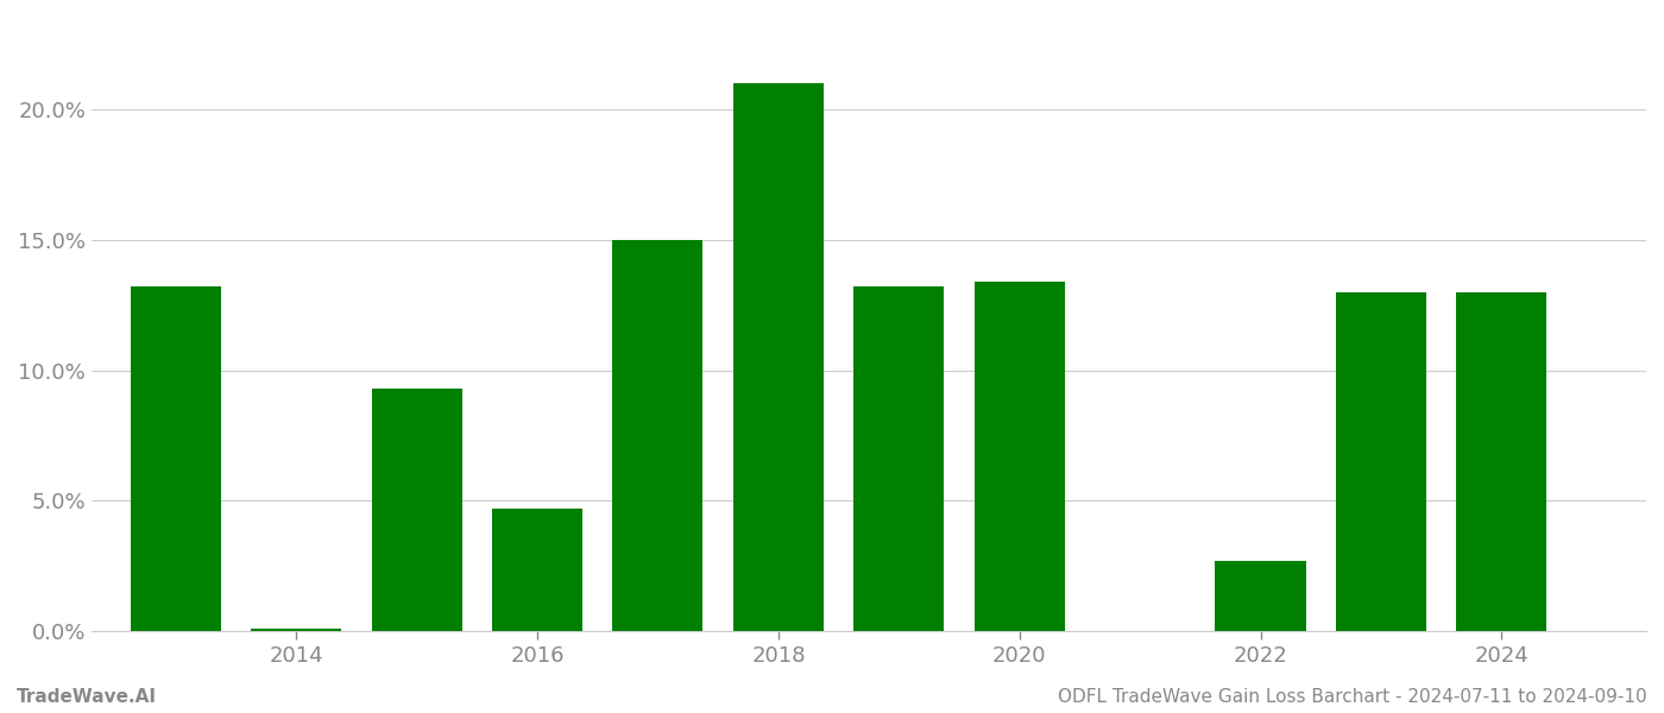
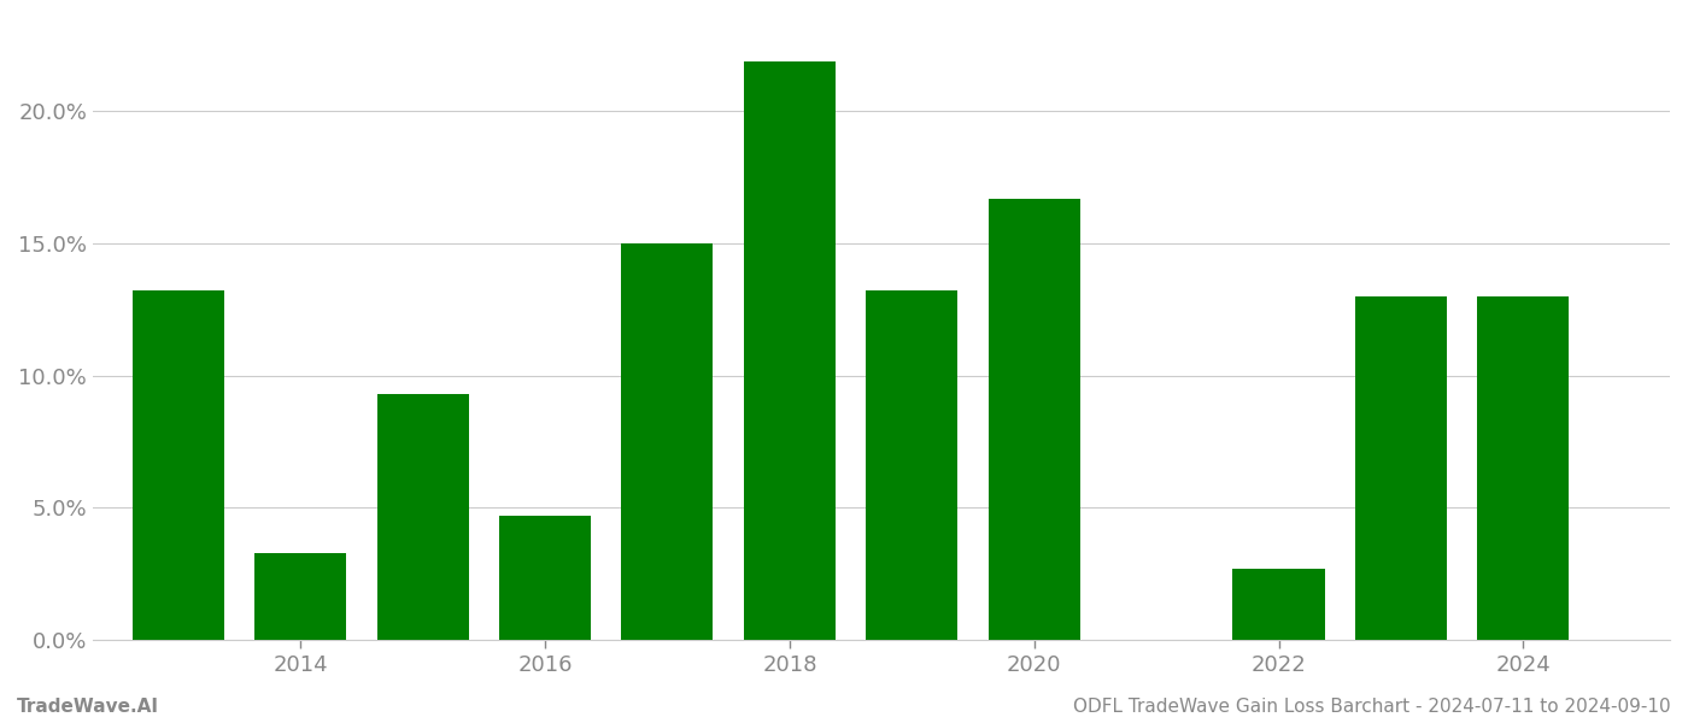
2014: 0.10% -> 3.30%
2018: 21.00% -> 21.85%
2020: 13.40% -> 16.65%
